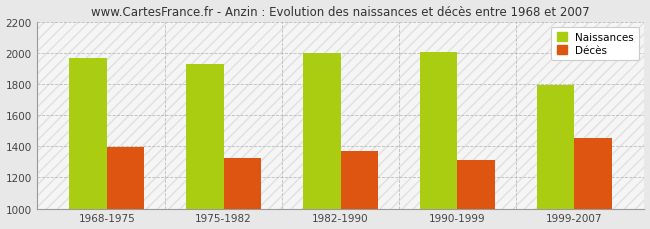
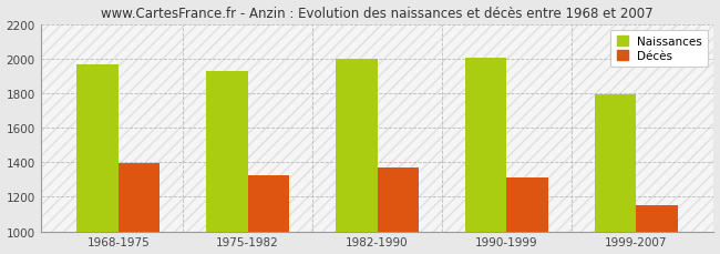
Décès/1999-2007: 1450 -> 1150
